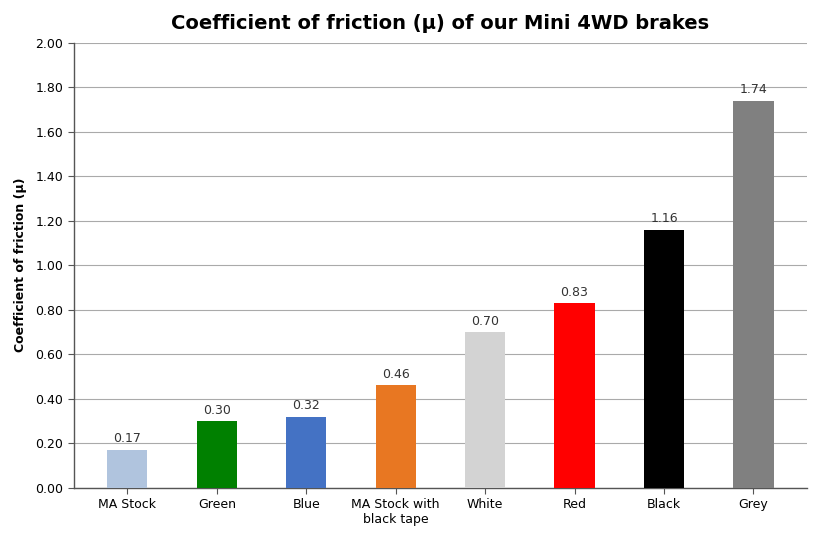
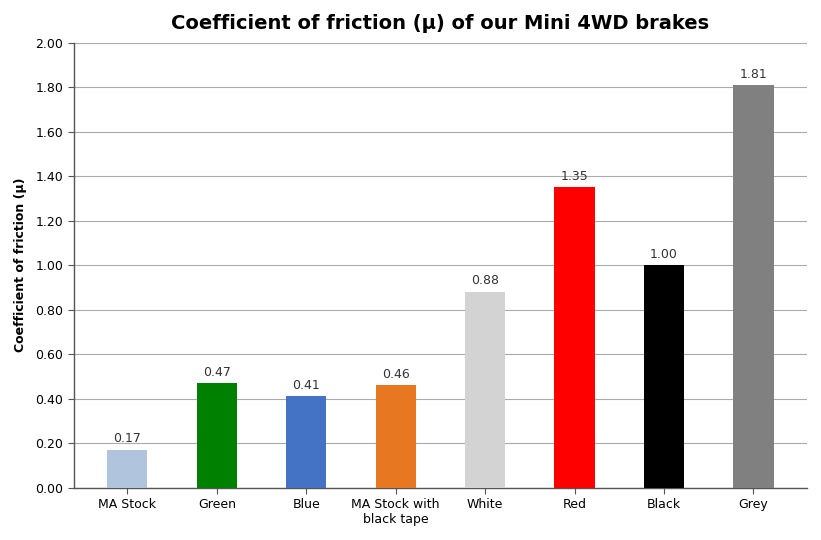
Green: 0.30 -> 0.47
Blue: 0.32 -> 0.41
White: 0.70 -> 0.88
Red: 0.83 -> 1.35
Black: 1.16 -> 1.00
Grey: 1.74 -> 1.81
